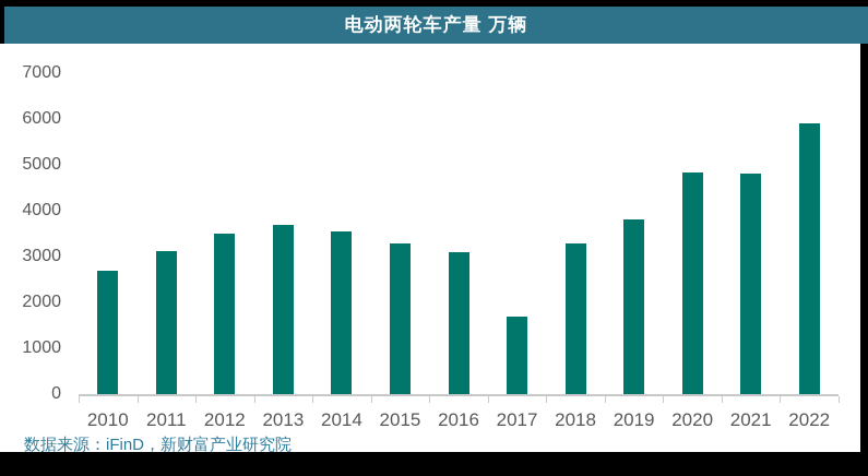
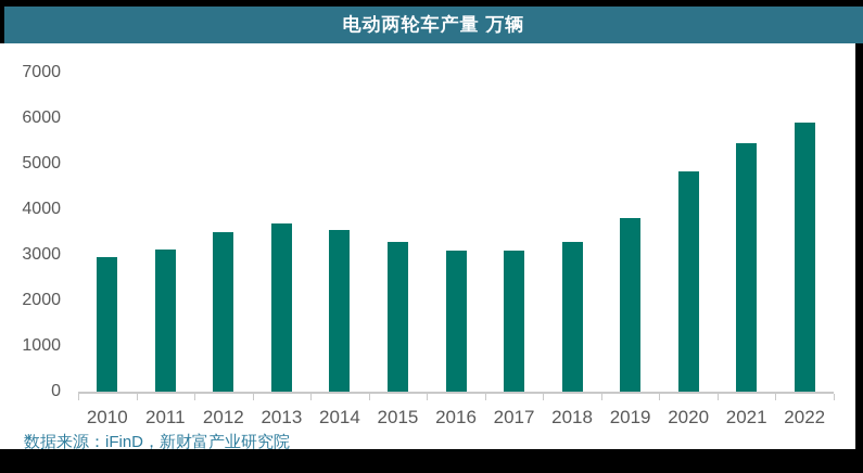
2010: 2700 -> 3000
2017: 1700 -> 3100
2021: 4800 -> 5500
